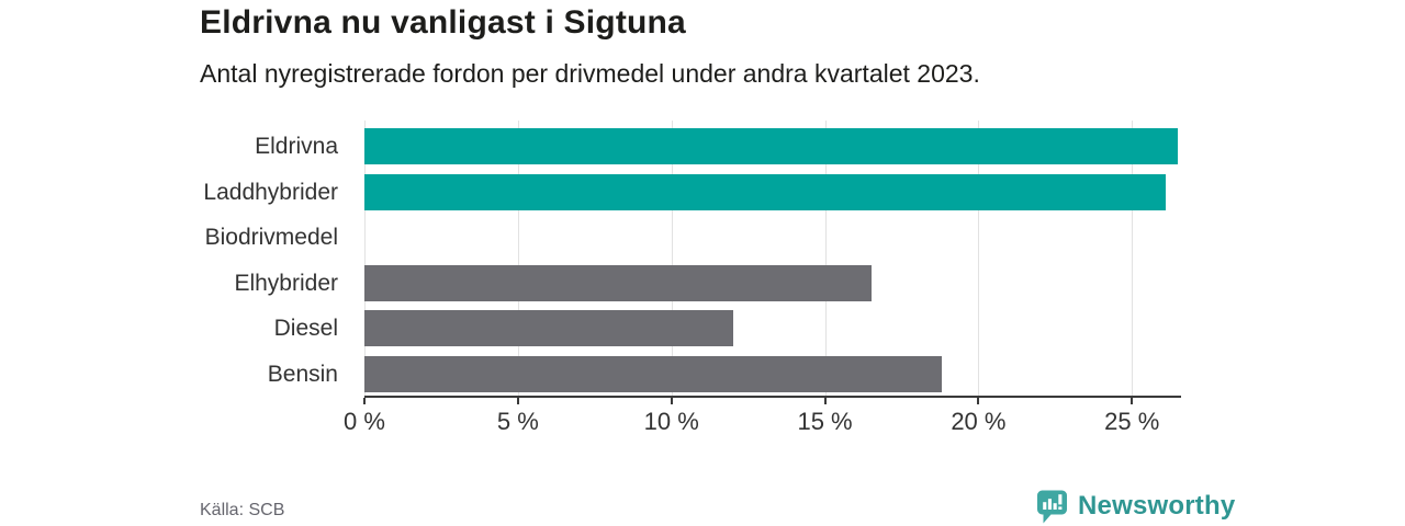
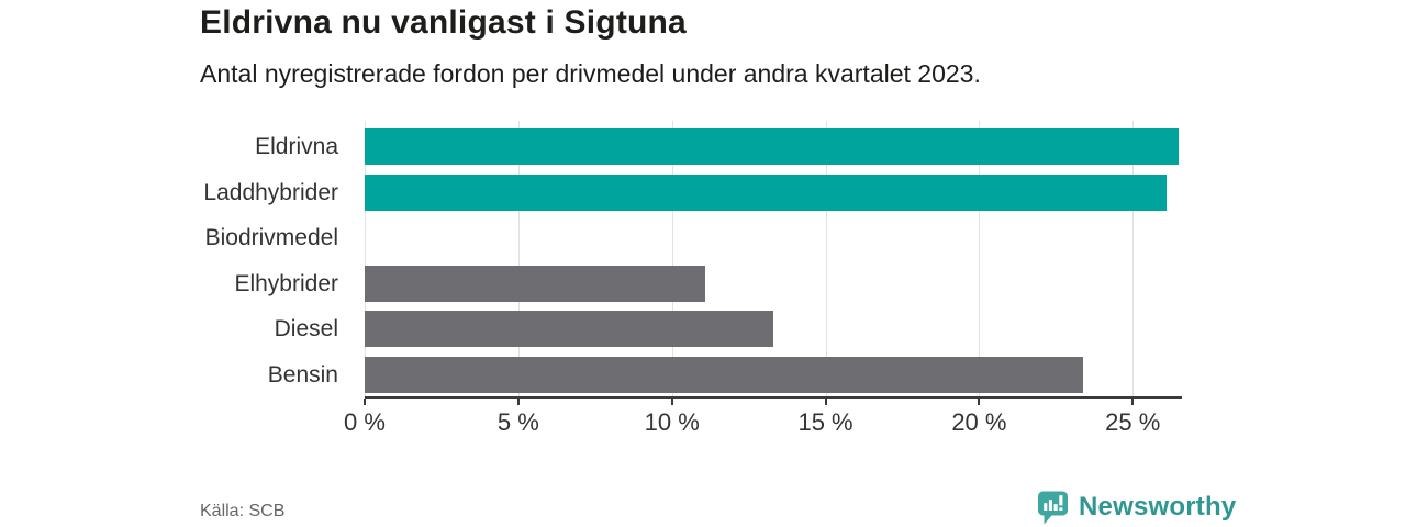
Elhybrider: 16.5% -> 11.1%
Diesel: 12.0% -> 13.3%
Bensin: 18.8% -> 23.4%
